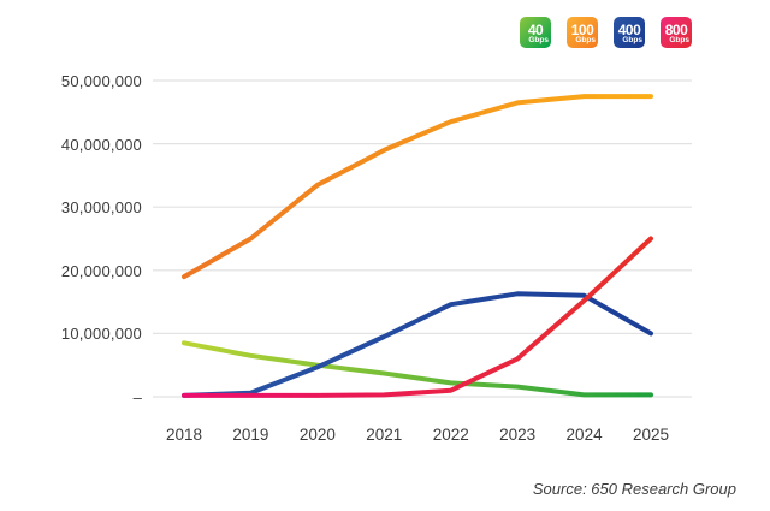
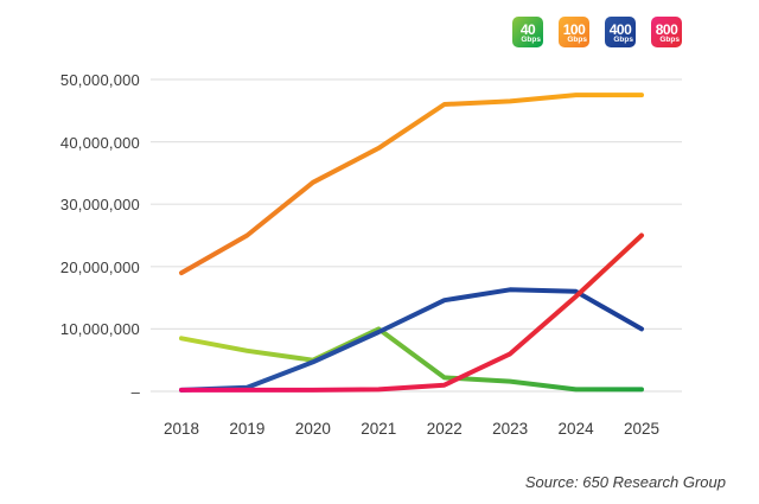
40 Gbps/2021: 4000000 -> 10000000
100 Gbps/2022: 44000000 -> 46000000
